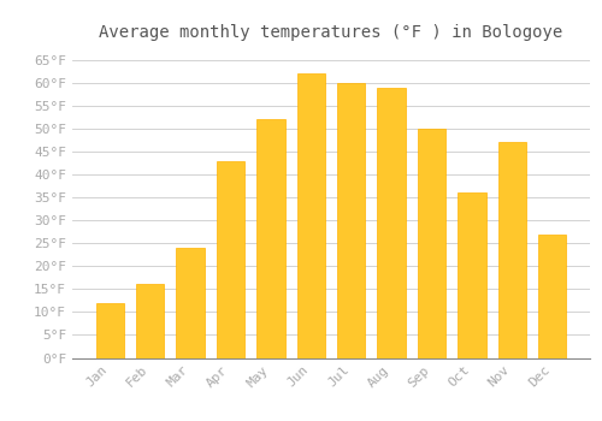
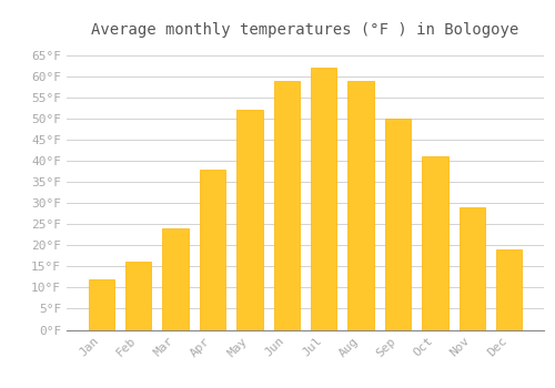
Apr: 43°F -> 38°F
Jun: 62°F -> 59°F
Jul: 60°F -> 62°F
Oct: 36°F -> 41°F
Nov: 47°F -> 29°F
Dec: 27°F -> 19°F
